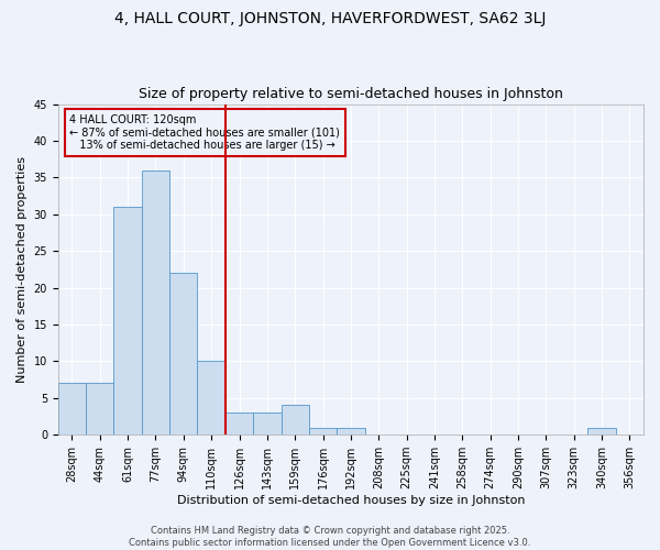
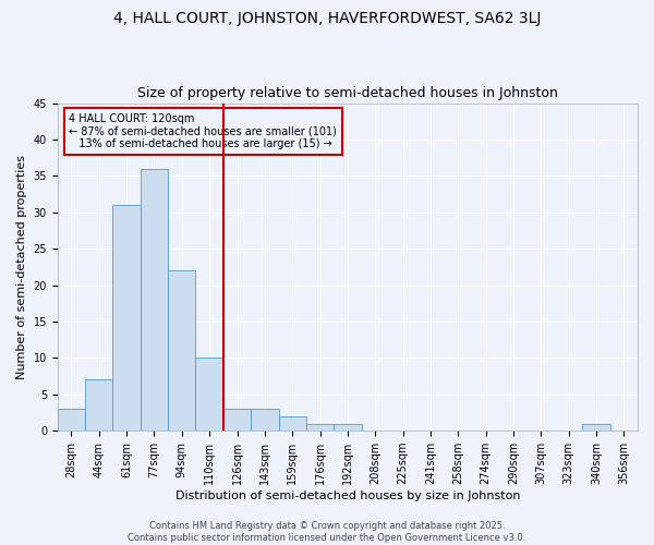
28sqm: 7 -> 3
159sqm: 4 -> 2
